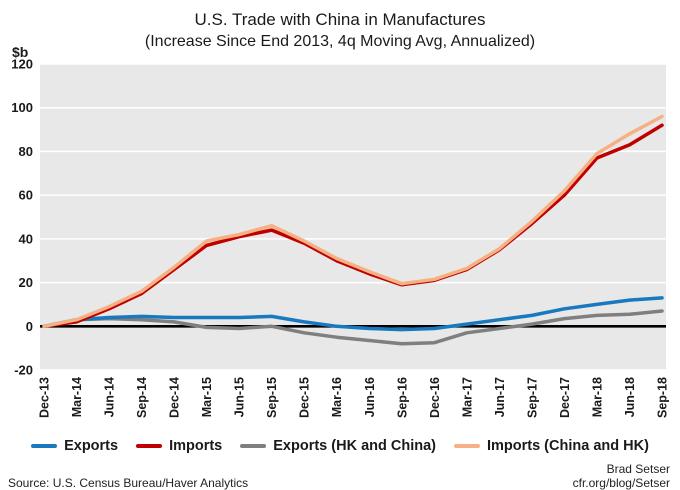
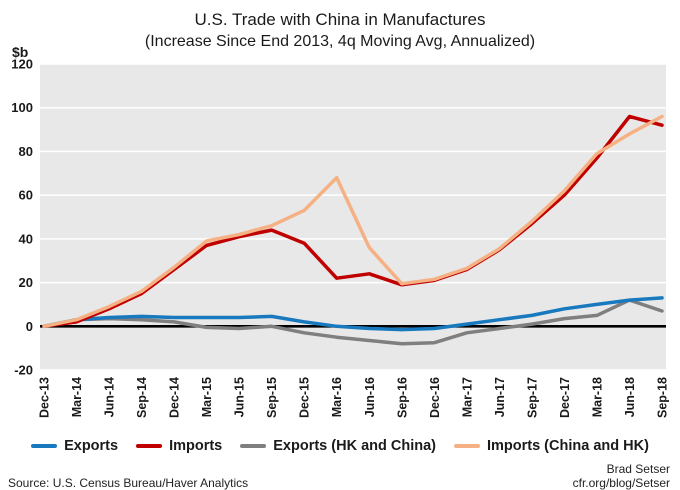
Imports (China and HK)/Dec-15: 39 -> 53
Imports/Mar-16: 30 -> 22
Imports (China and HK)/Mar-16: 31 -> 68
Imports (China and HK)/Jun-16: 25 -> 36
Imports/Jun-18: 83 -> 96
Exports (HK and China)/Jun-18: 6 -> 12
